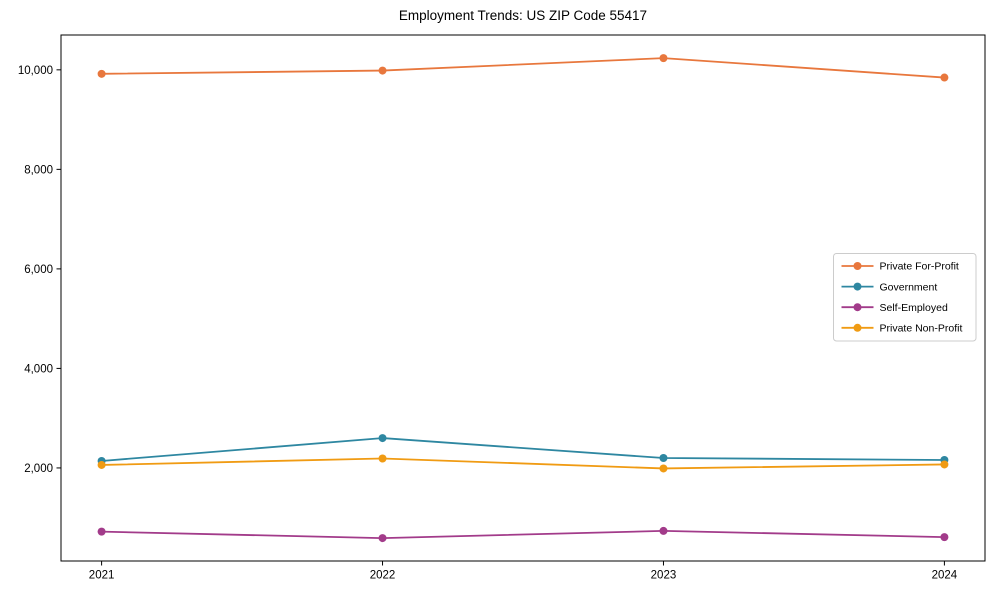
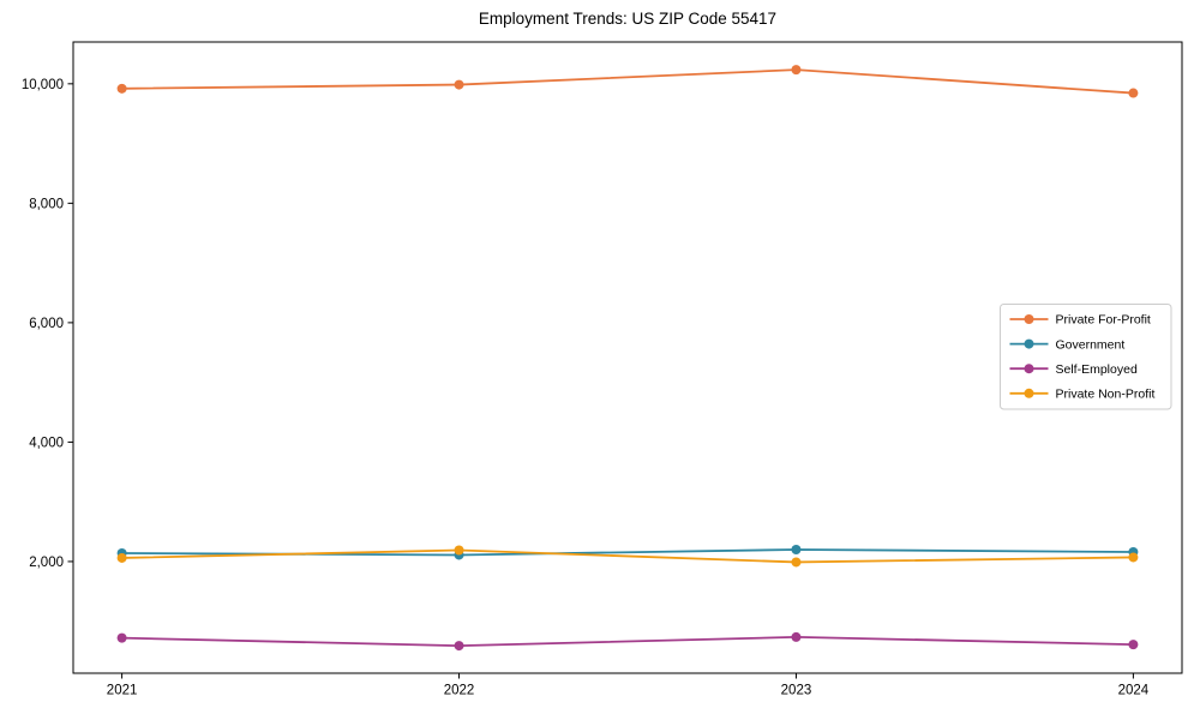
Government/2022: 2600 -> 2100
